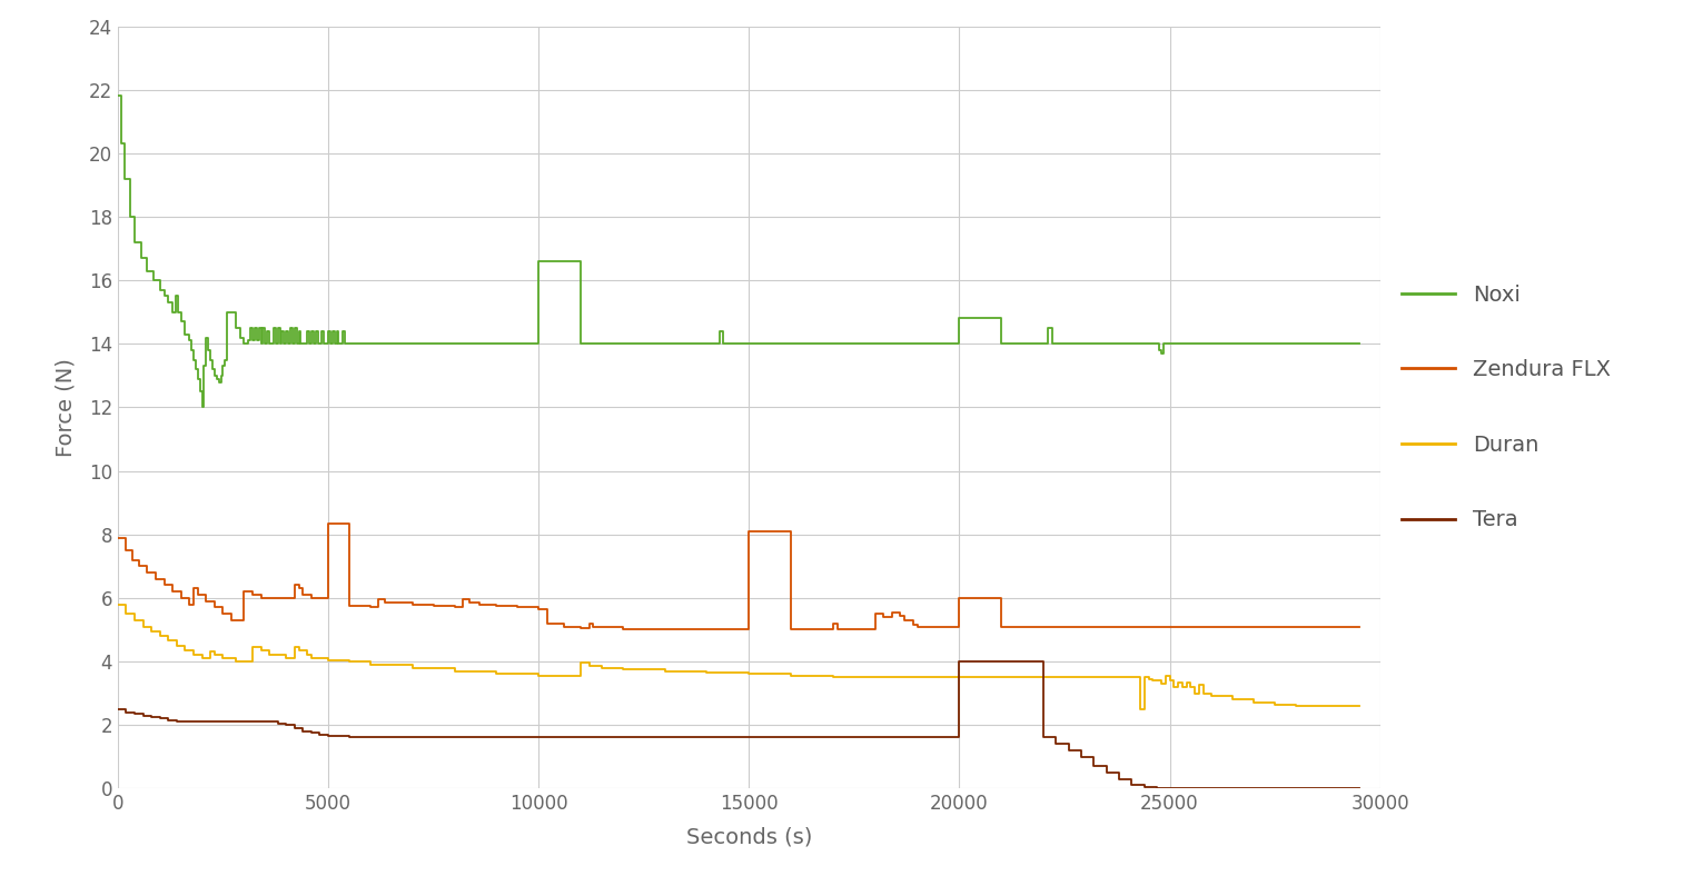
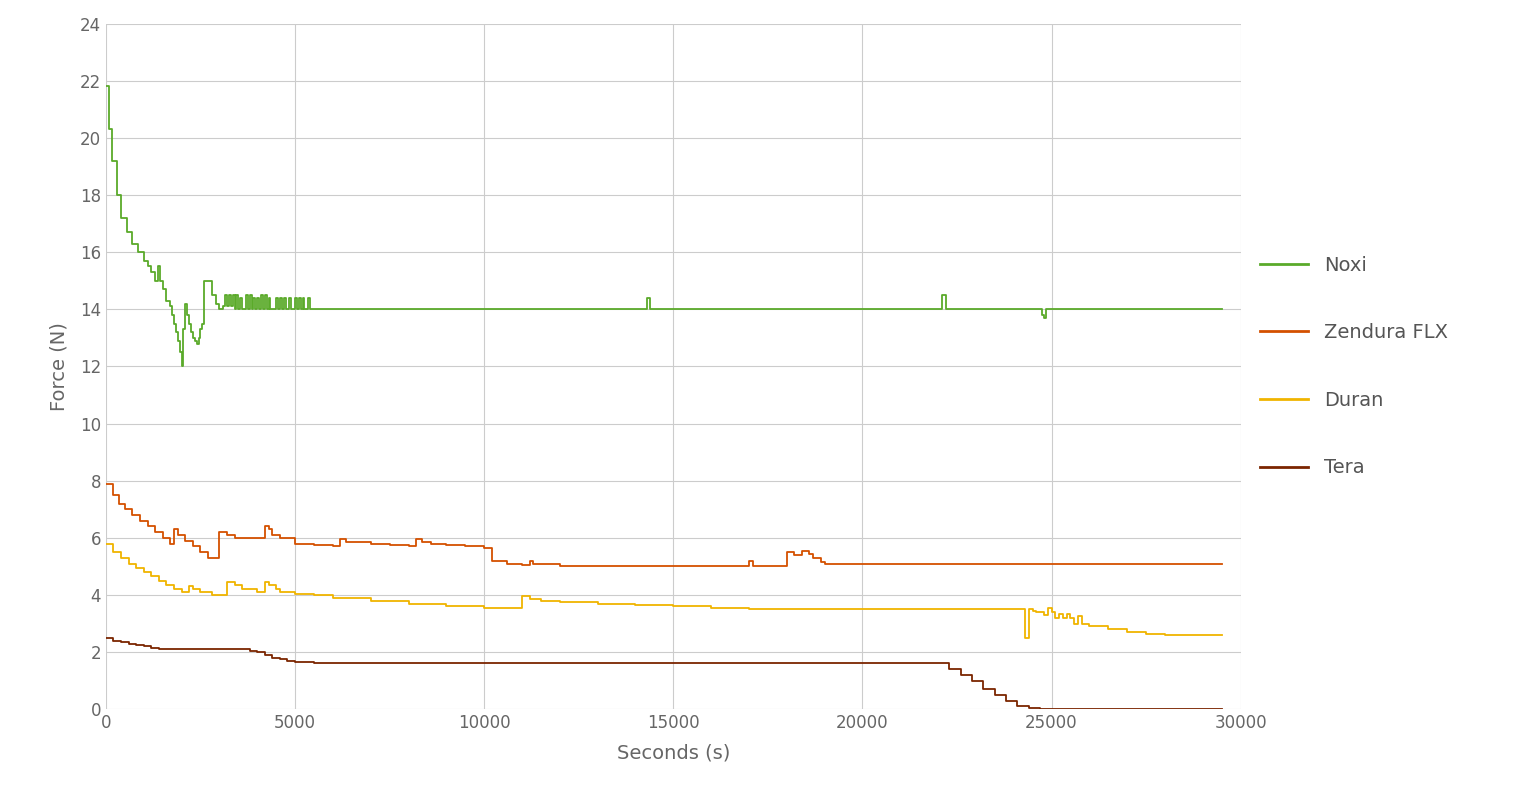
Zendura FLX/5000: 8.35 -> 5.80
Noxi/10000: 16.6 -> 14.0
Zendura FLX/15000: 8.10 -> 5.00
Noxi/20000: 14.8 -> 14.0
Zendura FLX/20000: 6.00 -> 5.10
Tera/20000: 4.00 -> 1.60
